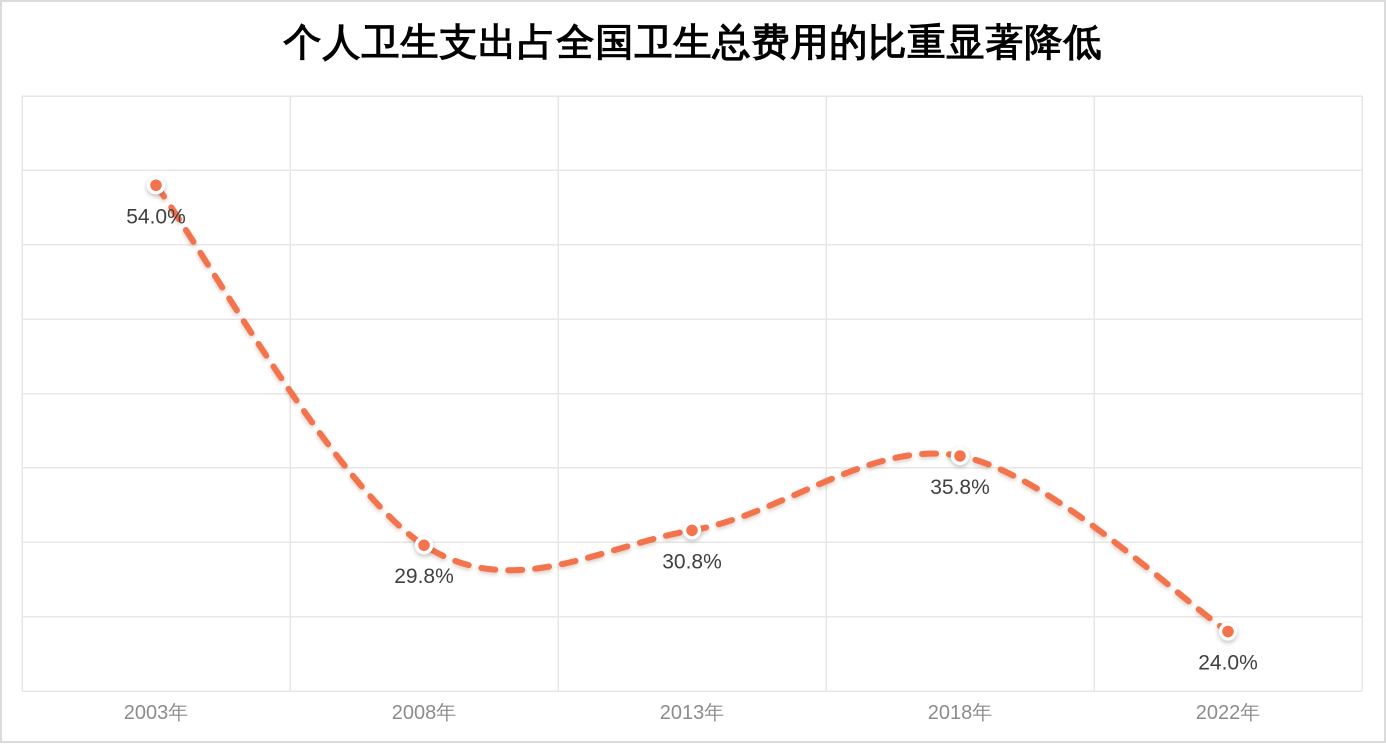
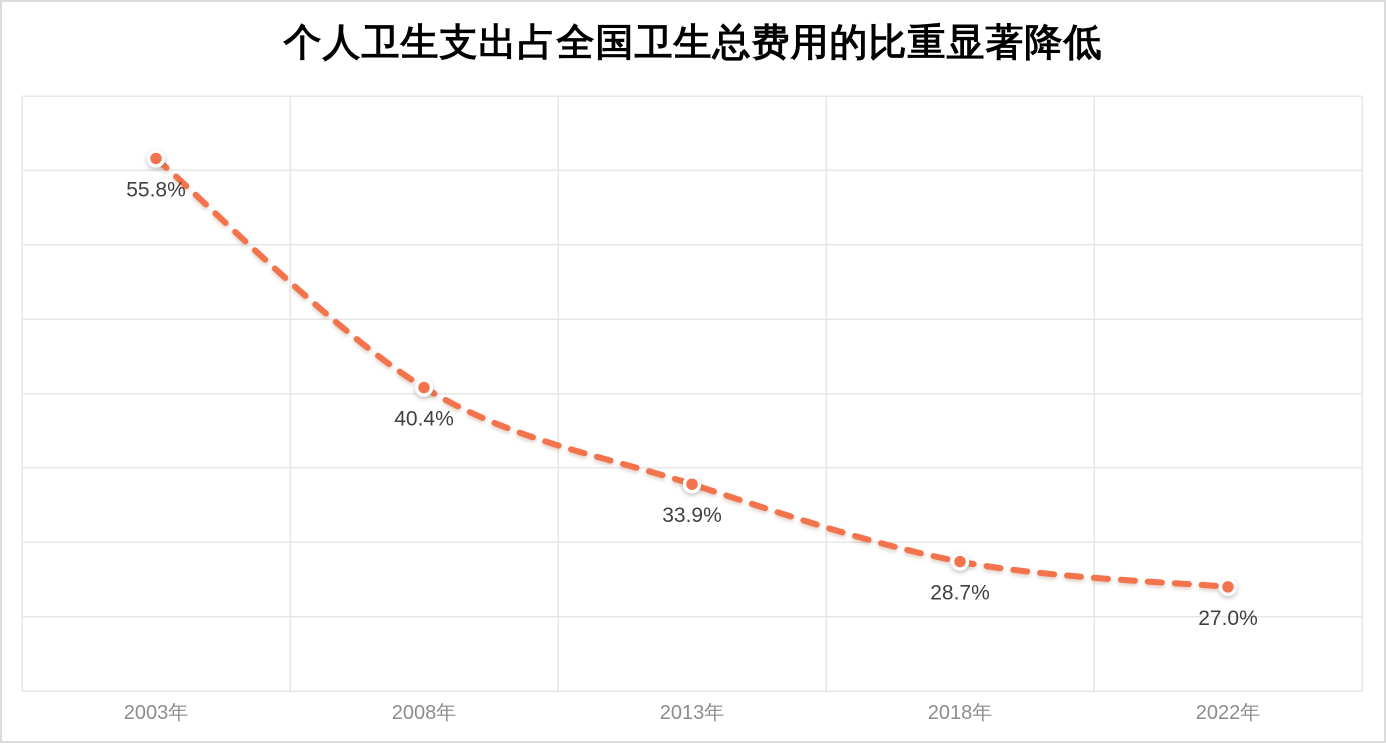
2003年: 54.0% -> 55.8%
2008年: 29.8% -> 40.4%
2013年: 30.8% -> 33.9%
2018年: 35.8% -> 28.7%
2022年: 24.0% -> 27.0%
